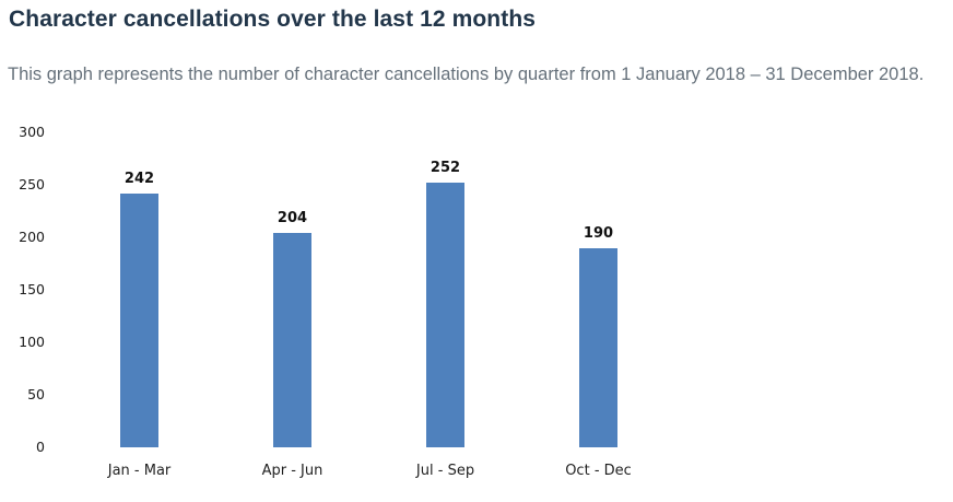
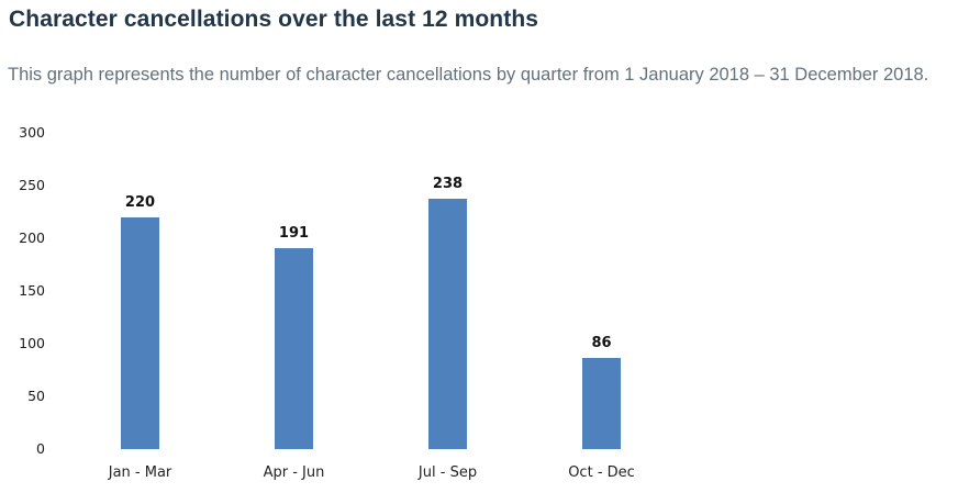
Jan - Mar: 242 -> 220
Apr - Jun: 204 -> 191
Jul - Sep: 252 -> 238
Oct - Dec: 190 -> 86
